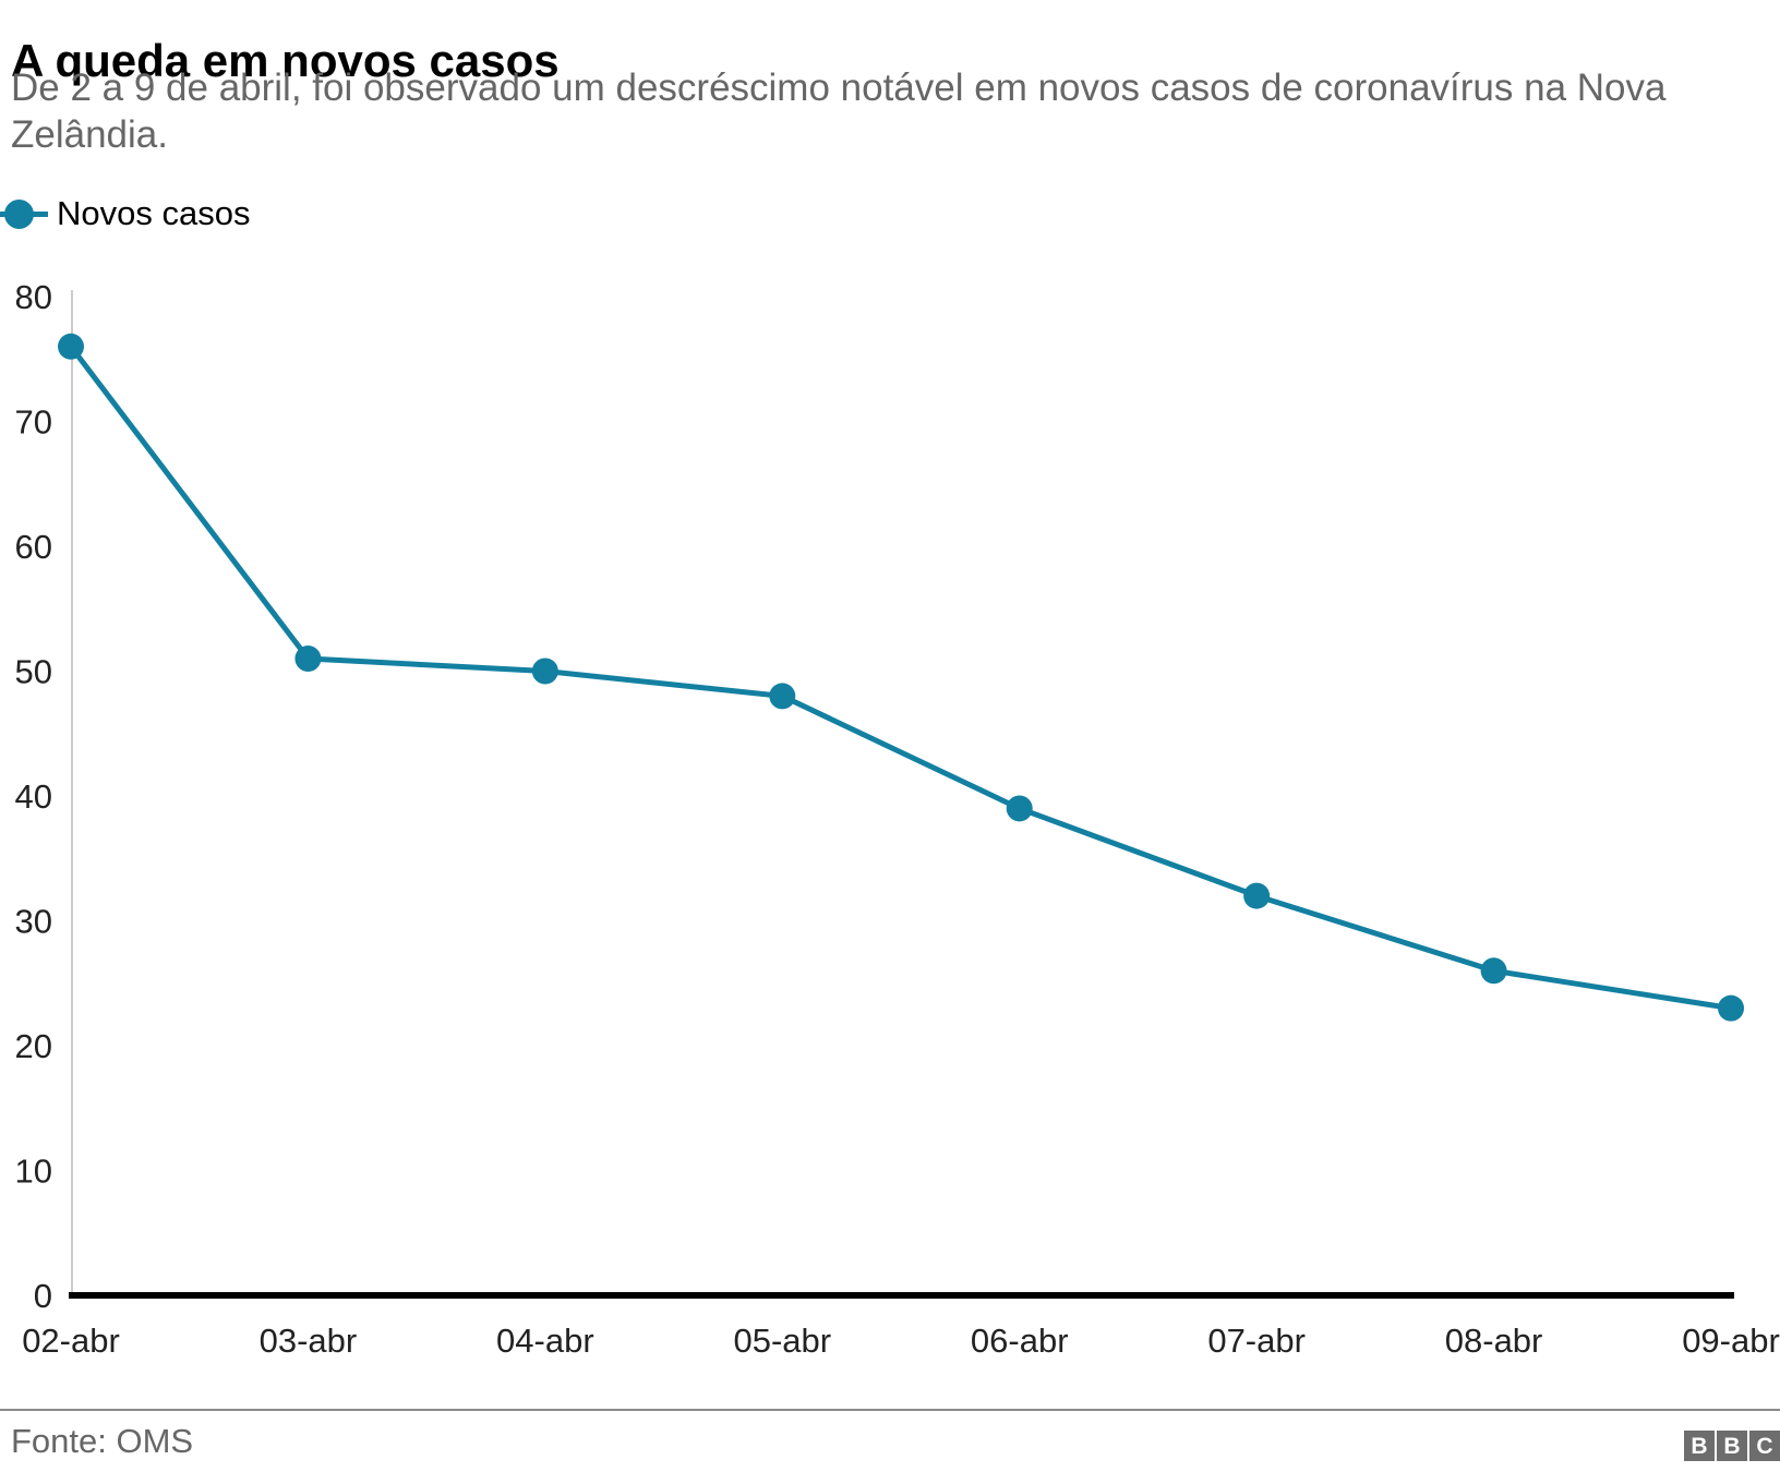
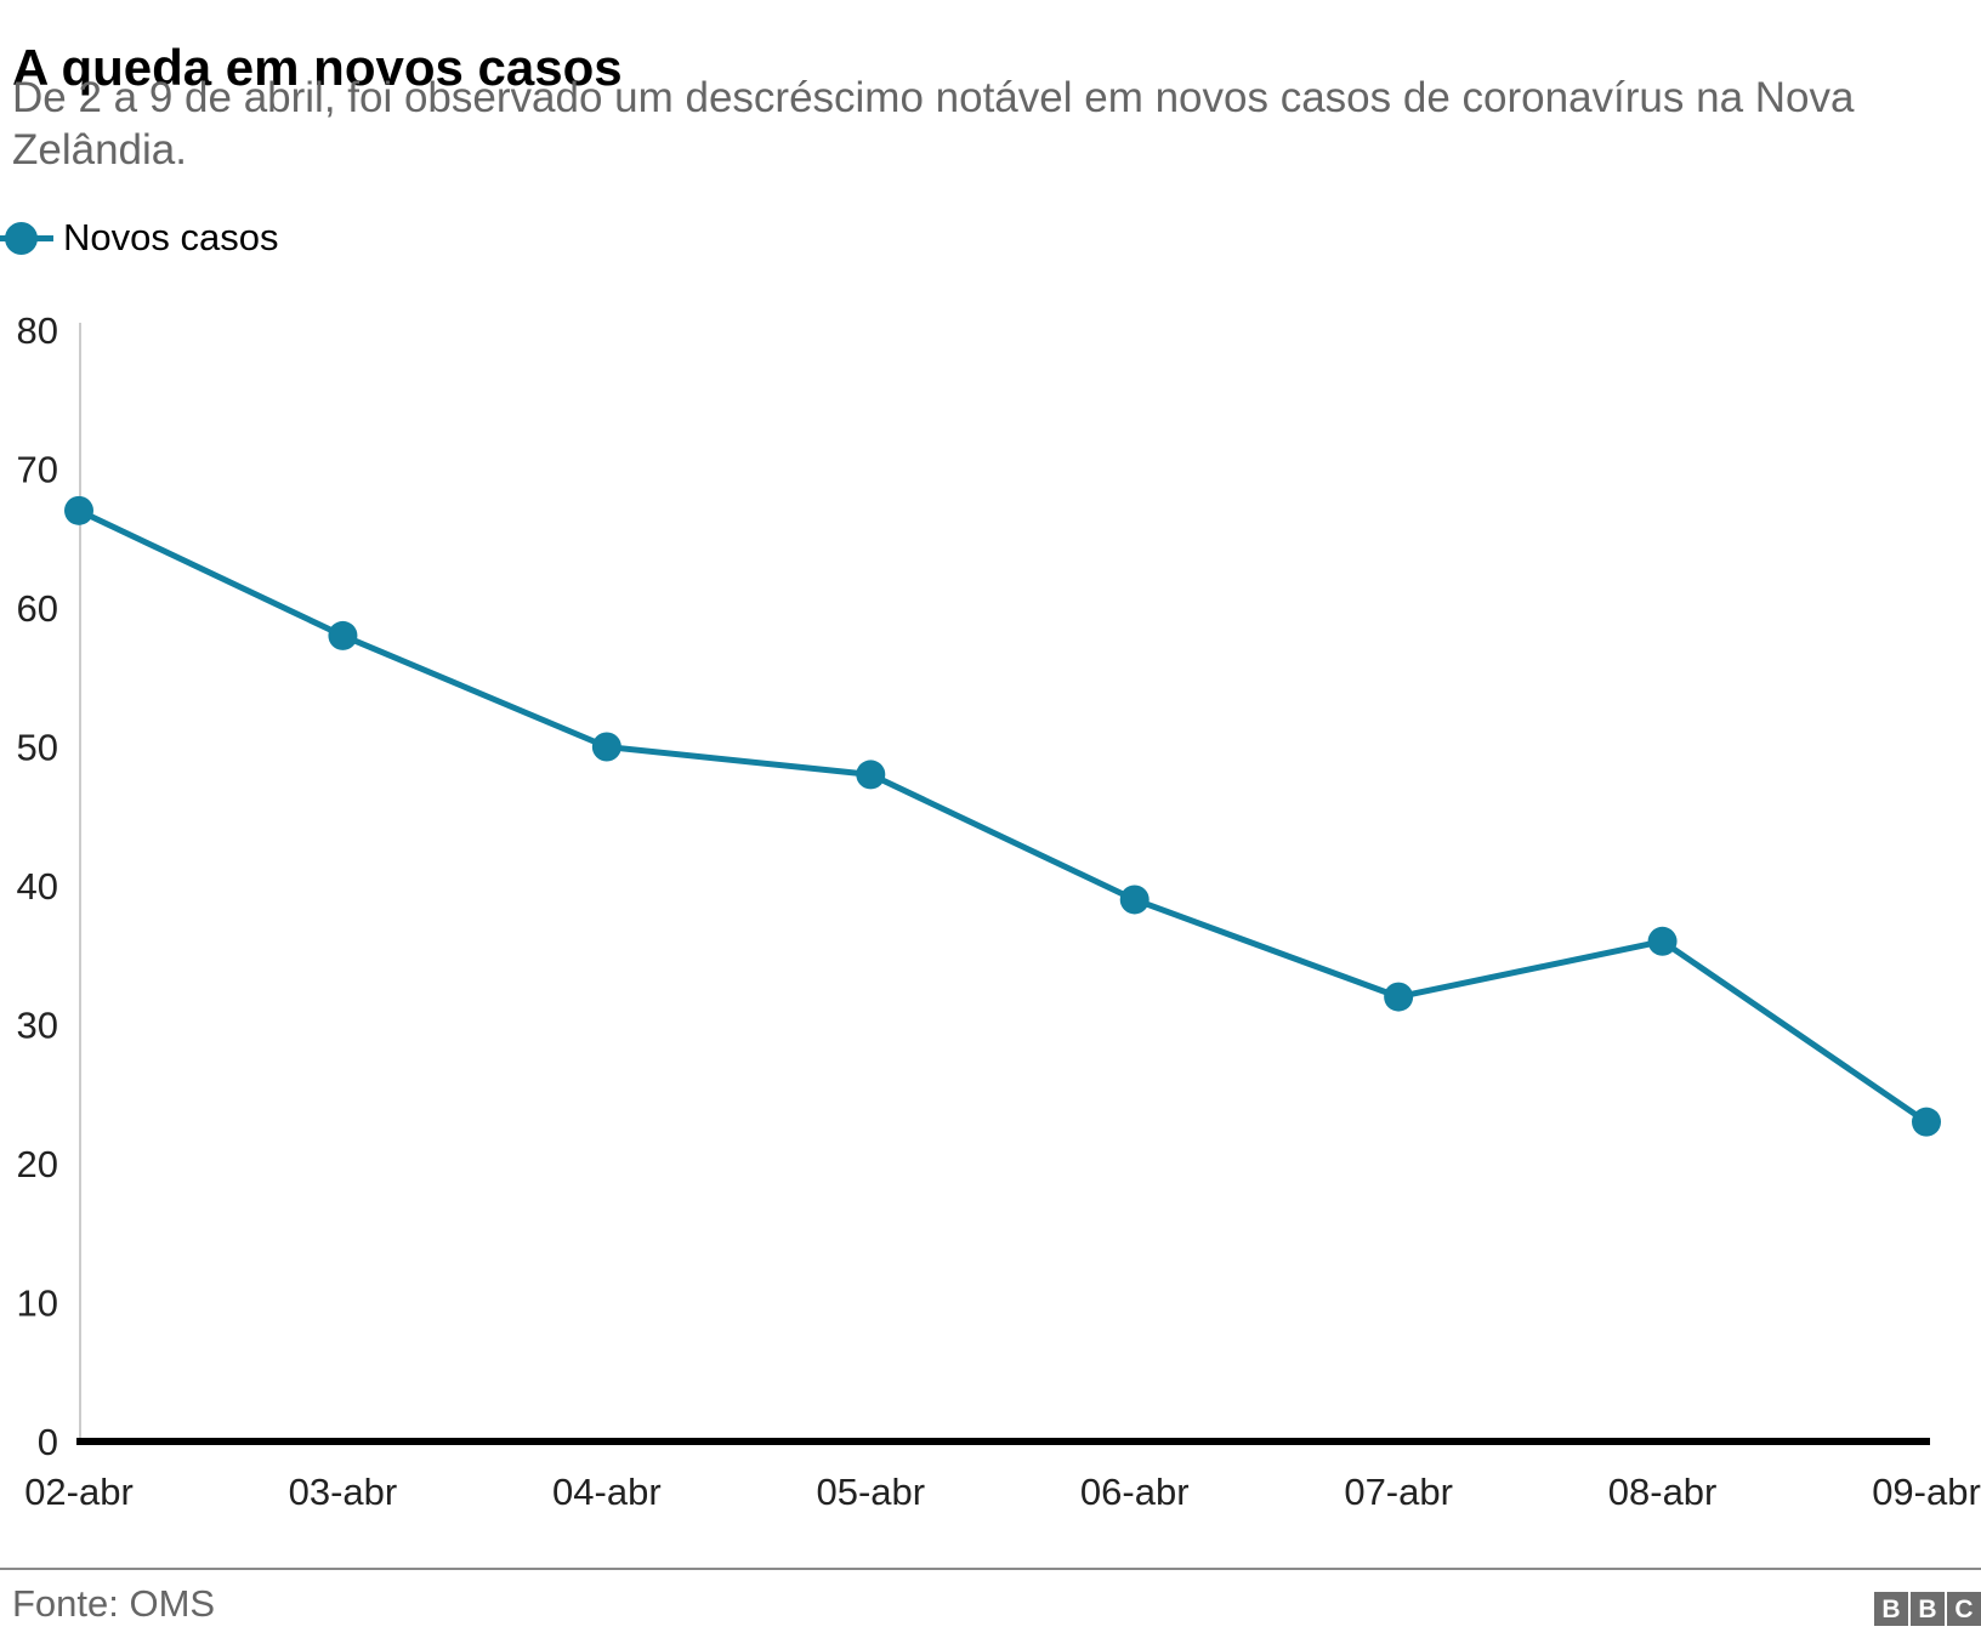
02-abr: 76 -> 67
03-abr: 51 -> 58
08-abr: 26 -> 36
